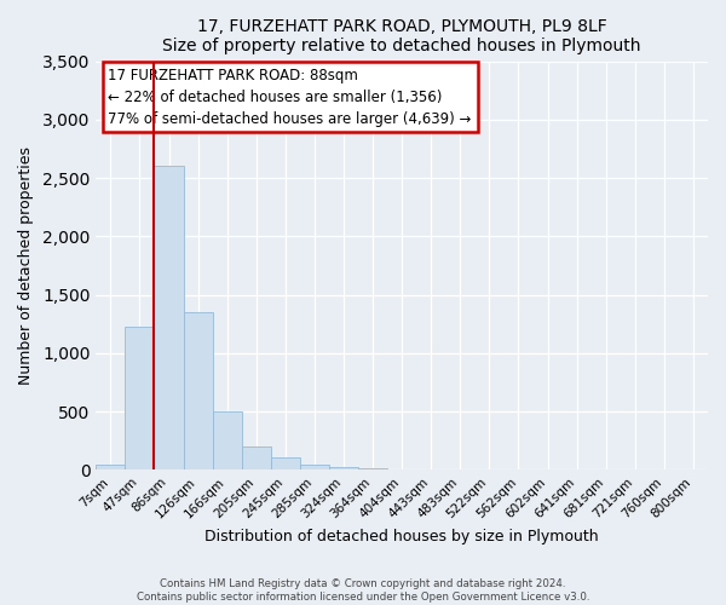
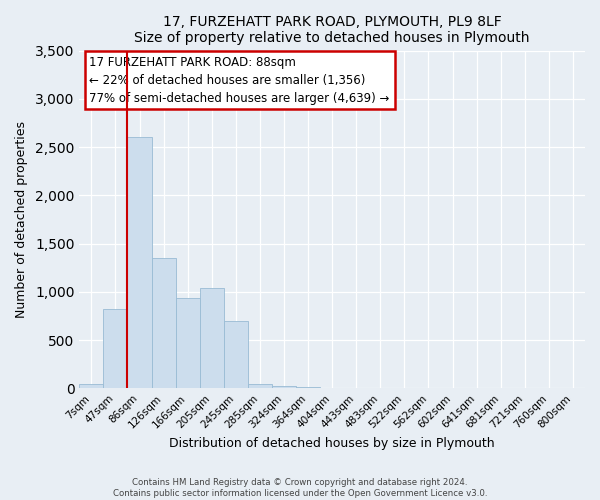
47sqm: 1,230 -> 820
166sqm: 500 -> 940
205sqm: 200 -> 1,040
245sqm: 110 -> 700
